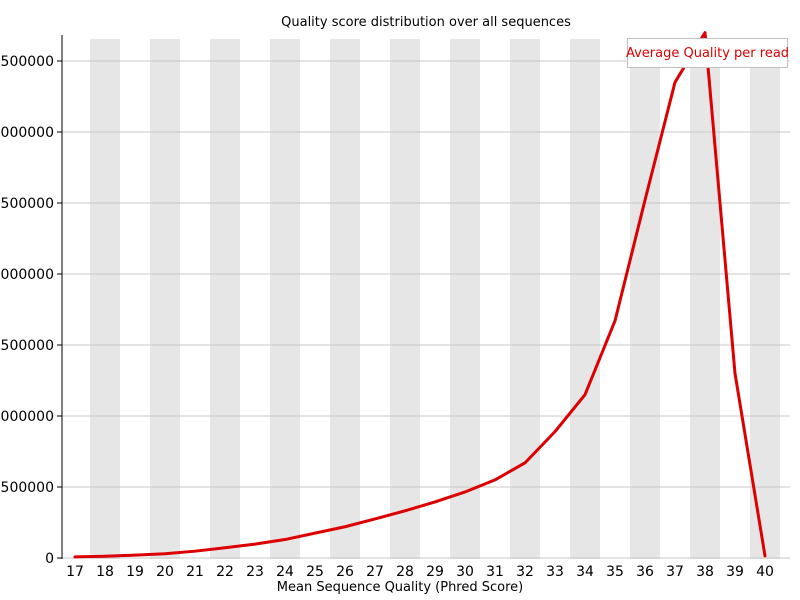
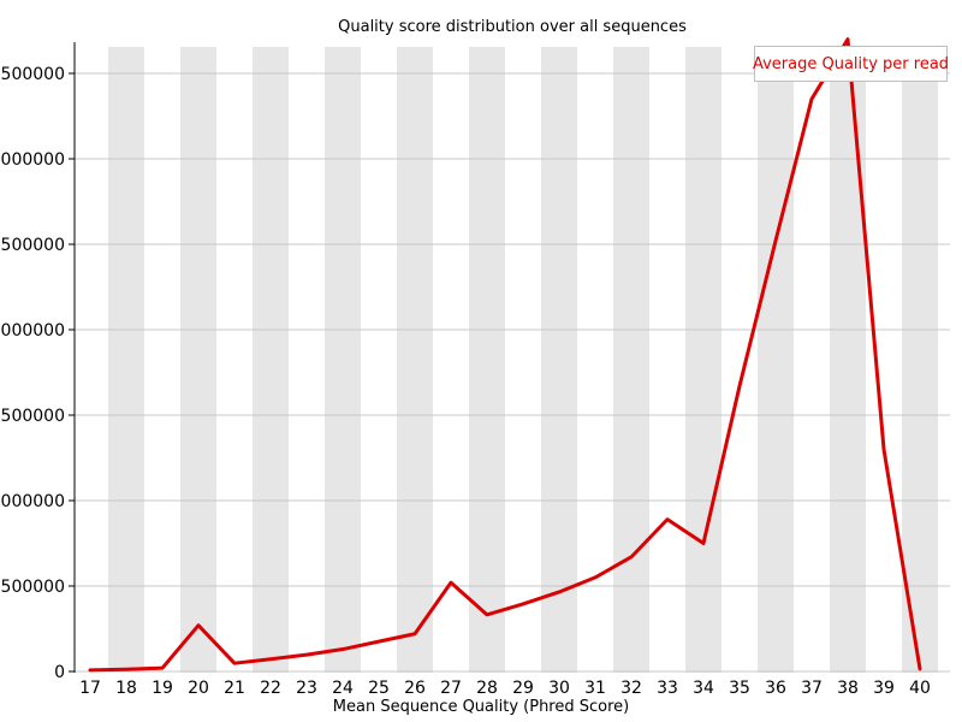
20: 30000 -> 270000
27: 280000 -> 520000
34: 1150000 -> 750000
